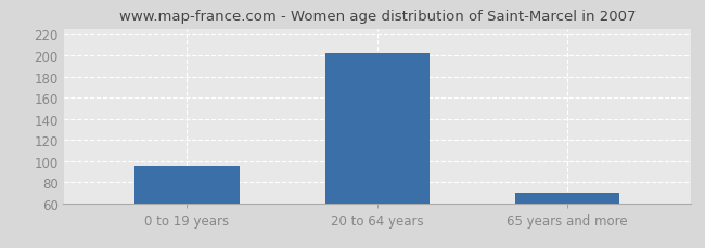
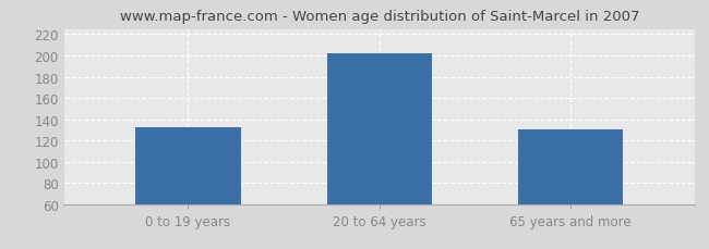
0 to 19 years: 95 -> 132
65 years and more: 70 -> 130
